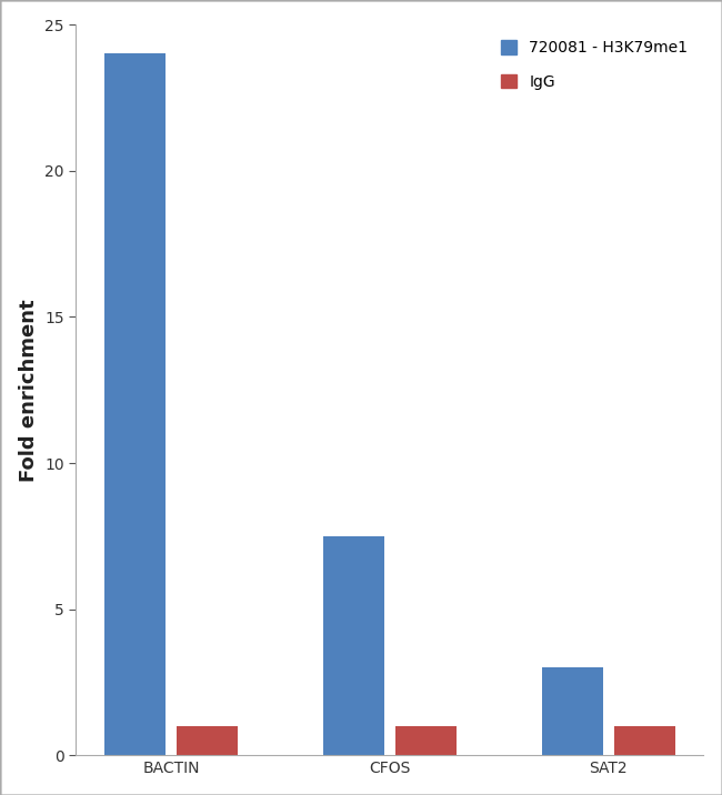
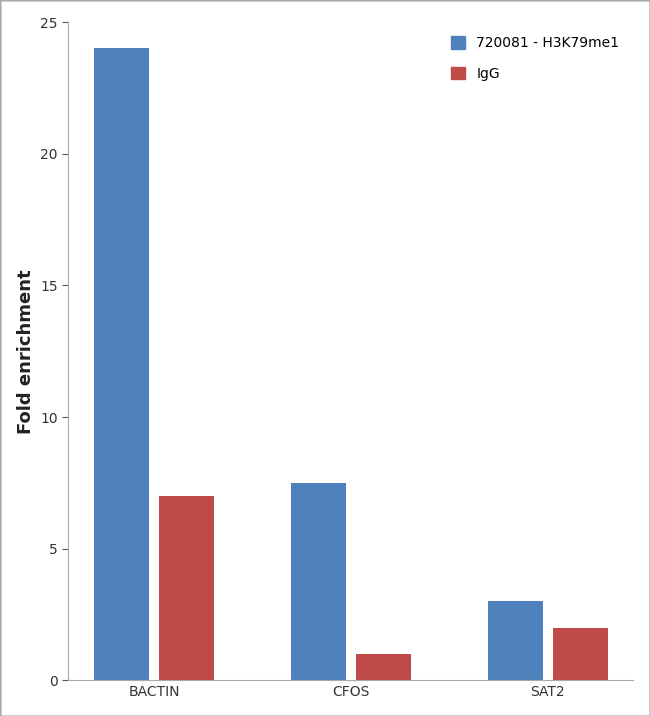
IgG/BACTIN: 1 -> 7
IgG/SAT2: 1 -> 2
